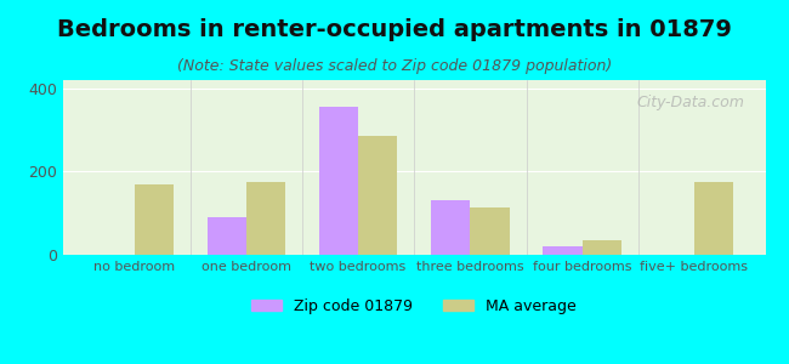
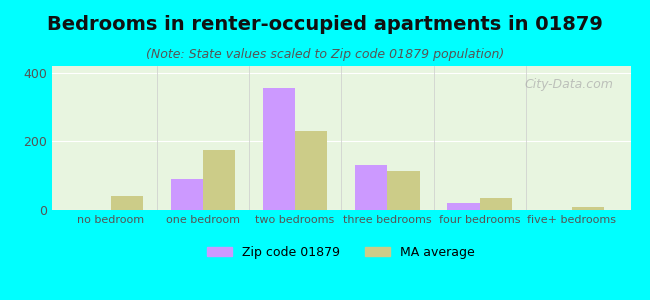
MA average/no bedroom: 170 -> 40
MA average/two bedrooms: 285 -> 230
MA average/five+ bedrooms: 175 -> 8
